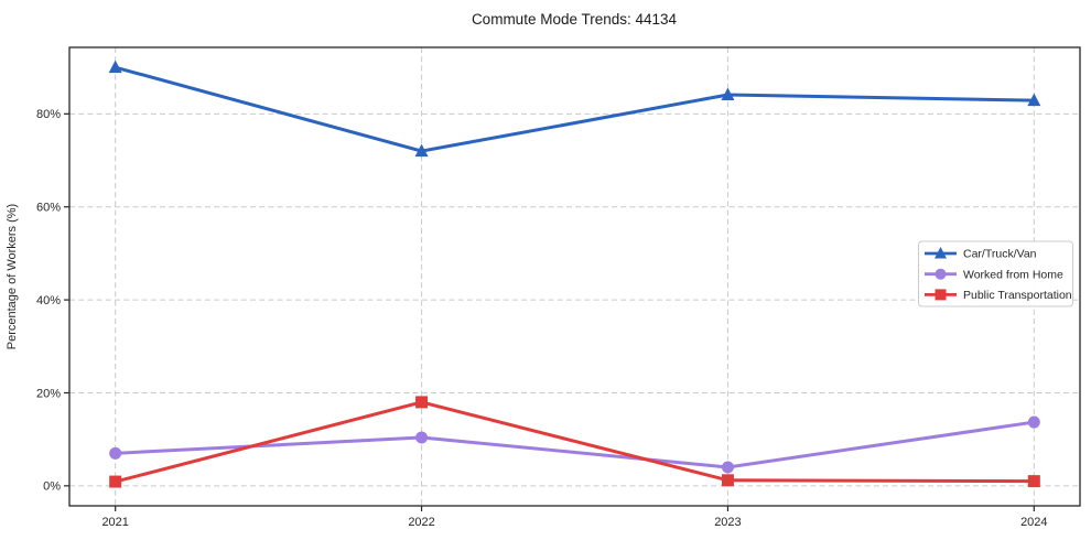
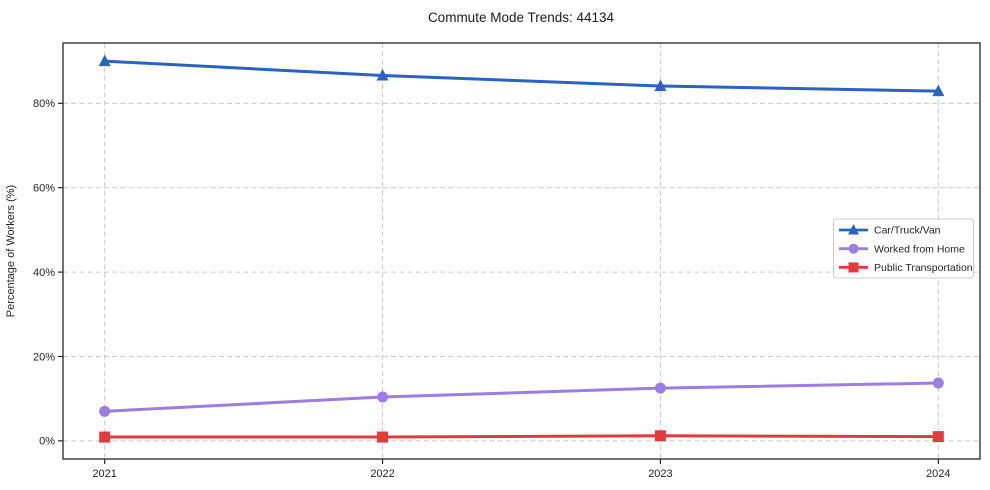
Car/Truck/Van/2022: 72% -> 87%
Public Transportation/2022: 18% -> 1%
Worked from Home/2023: 4% -> 12%
